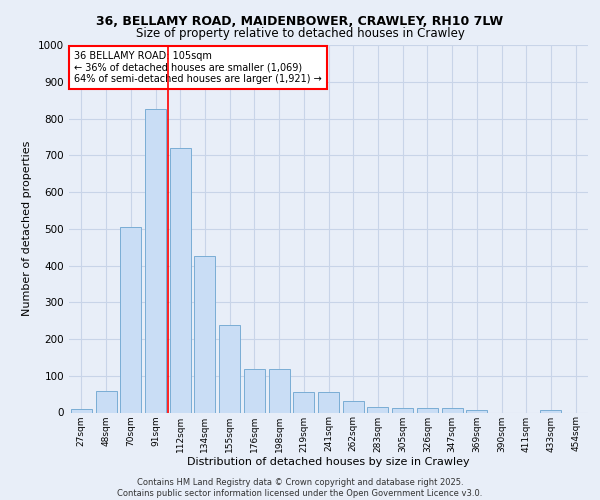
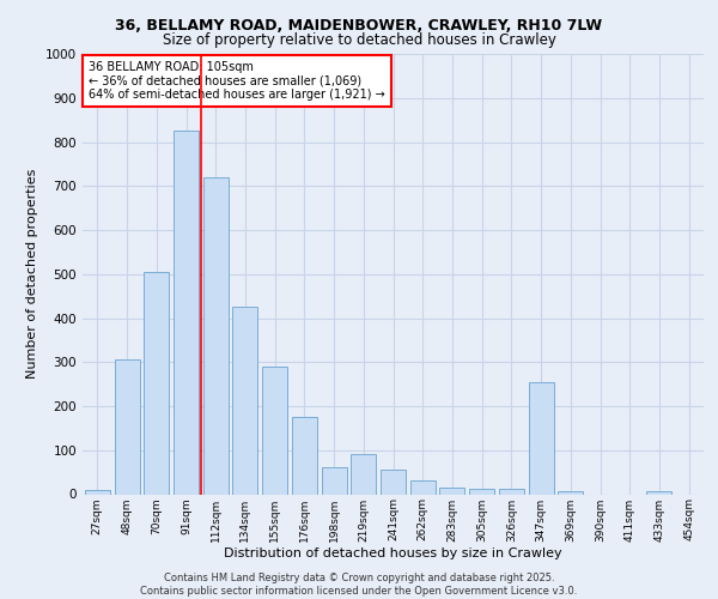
48sqm: 58 -> 305
155sqm: 238 -> 290
176sqm: 118 -> 175
198sqm: 118 -> 60
219sqm: 57 -> 90
347sqm: 12 -> 255
